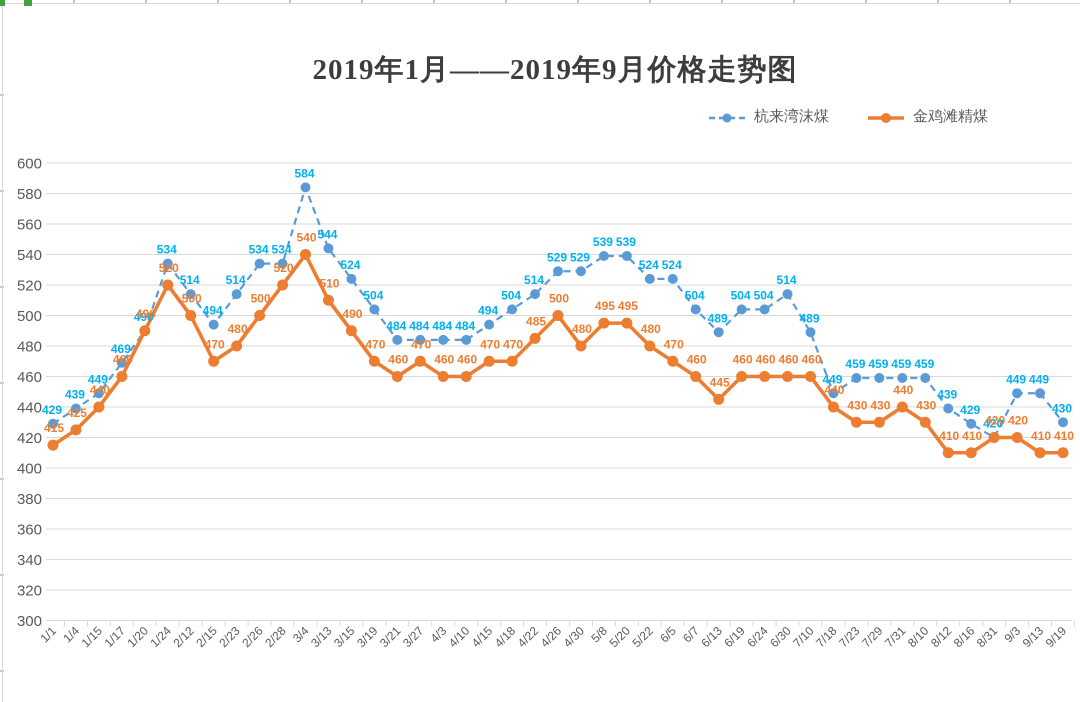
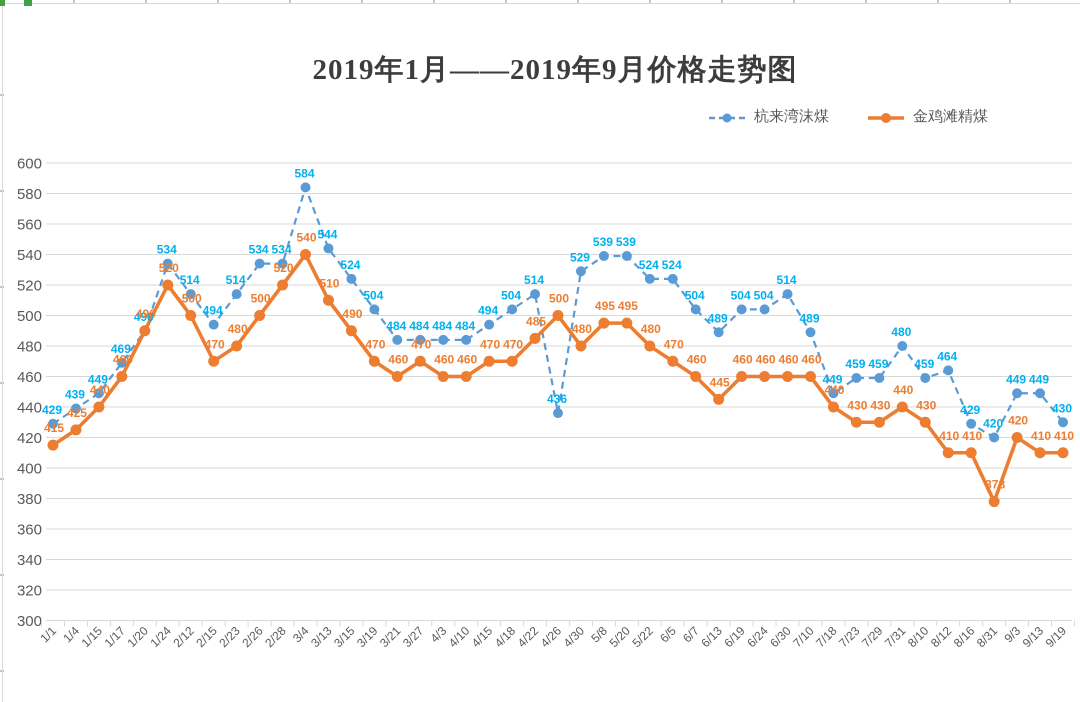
杭来湾沫煤/4/26: 529 -> 436
杭来湾沫煤/7/31: 459 -> 480
杭来湾沫煤/8/12: 439 -> 464
金鸡滩精煤/8/31: 420 -> 378
